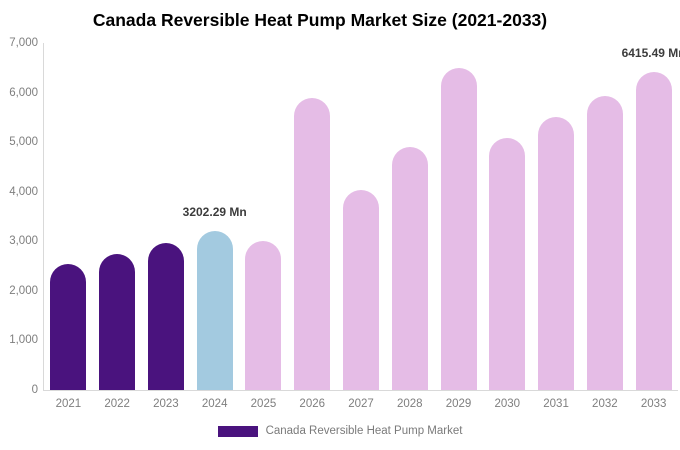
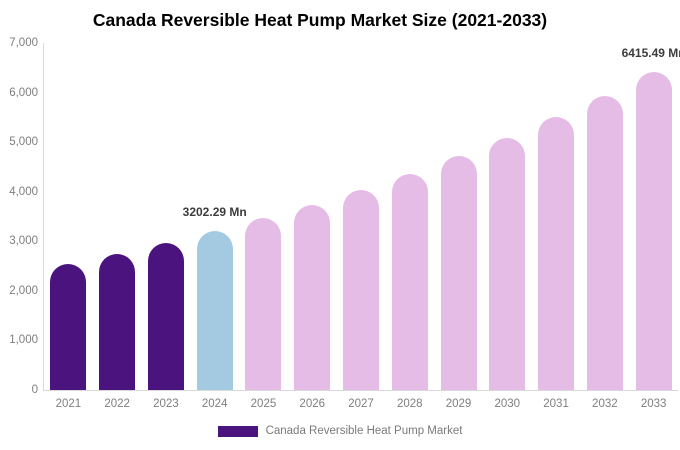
2025: 3000 -> 3500
2026: 5900 -> 3700
2028: 4900 -> 4400
2029: 6500 -> 4700
